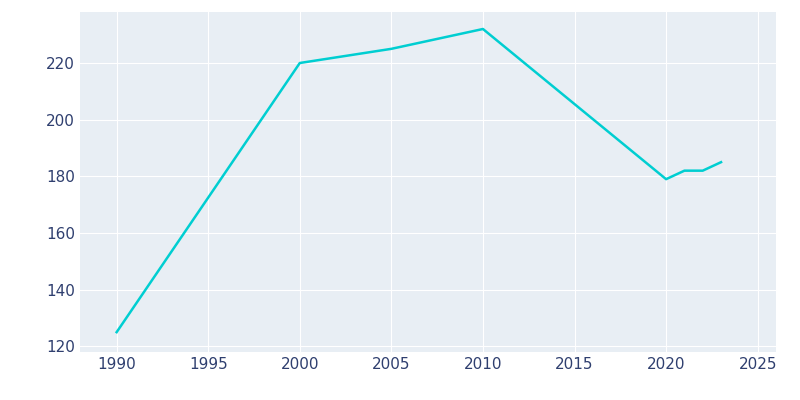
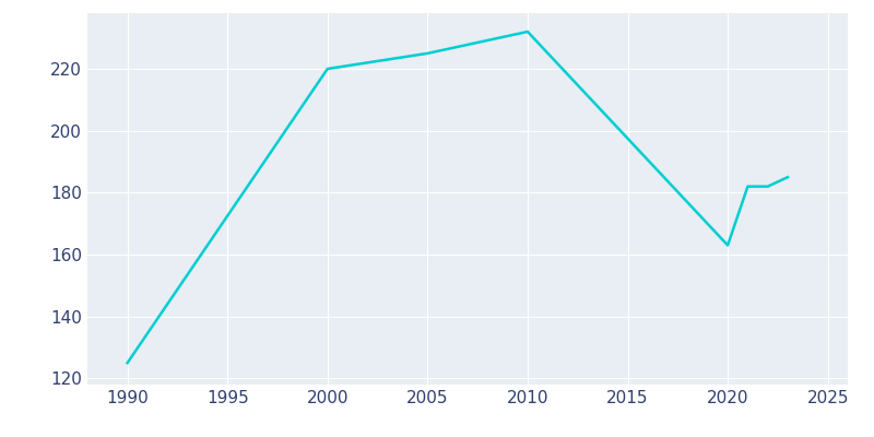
2020: 179 -> 163
